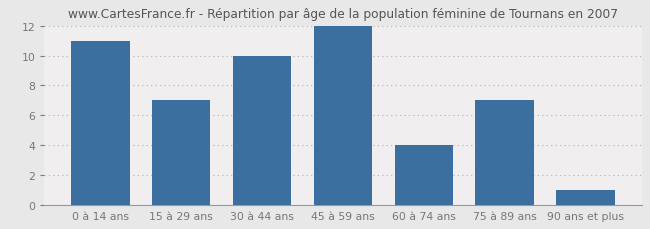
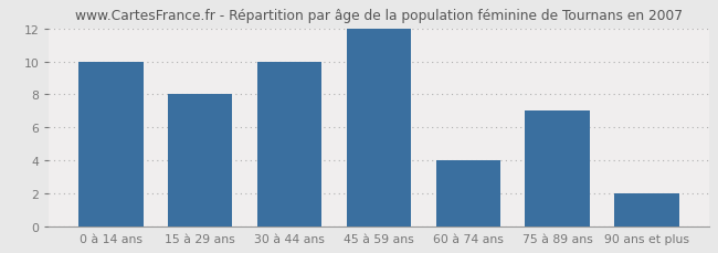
0 à 14 ans: 11 -> 10
15 à 29 ans: 7 -> 8
90 ans et plus: 1 -> 2
